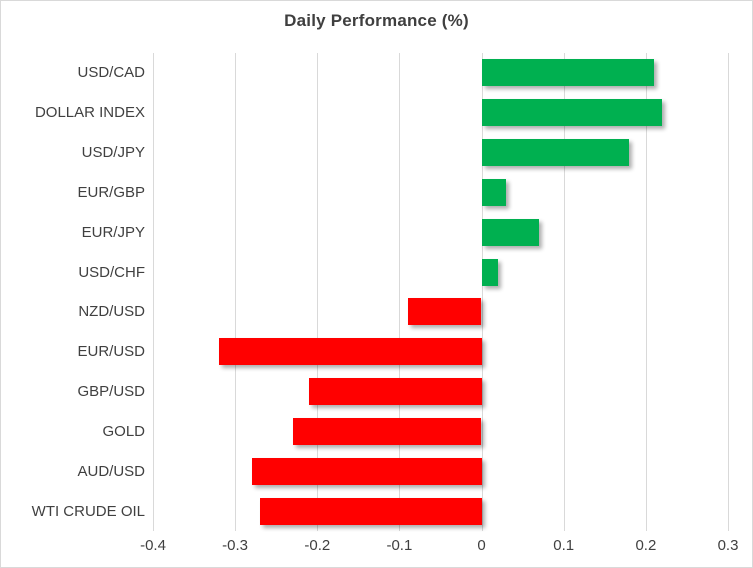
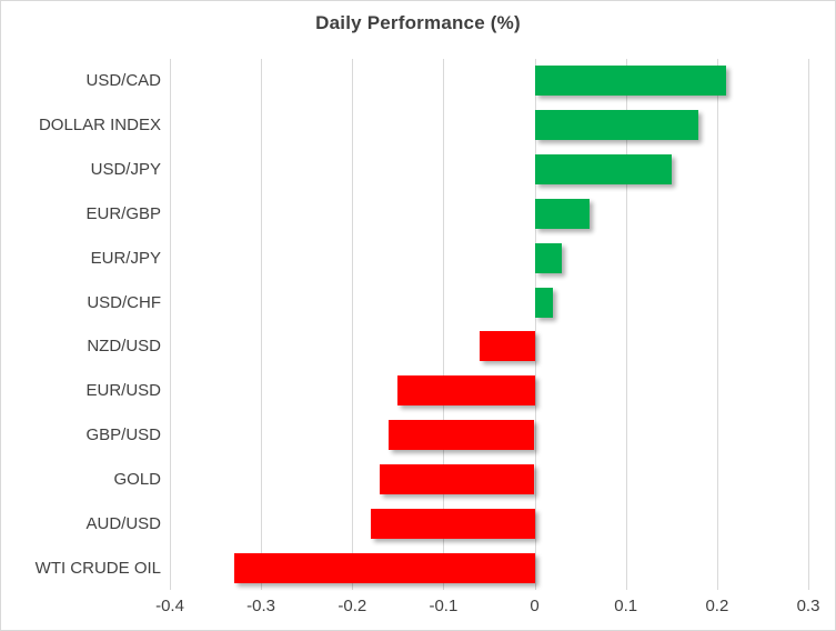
DOLLAR INDEX: 0.22 -> 0.18
USD/JPY: 0.18 -> 0.15
EUR/GBP: 0.03 -> 0.06
EUR/JPY: 0.07 -> 0.03
NZD/USD: -0.09 -> -0.06
EUR/USD: -0.32 -> -0.15
GBP/USD: -0.21 -> -0.16
GOLD: -0.23 -> -0.17
AUD/USD: -0.28 -> -0.18
WTI CRUDE OIL: -0.27 -> -0.33
